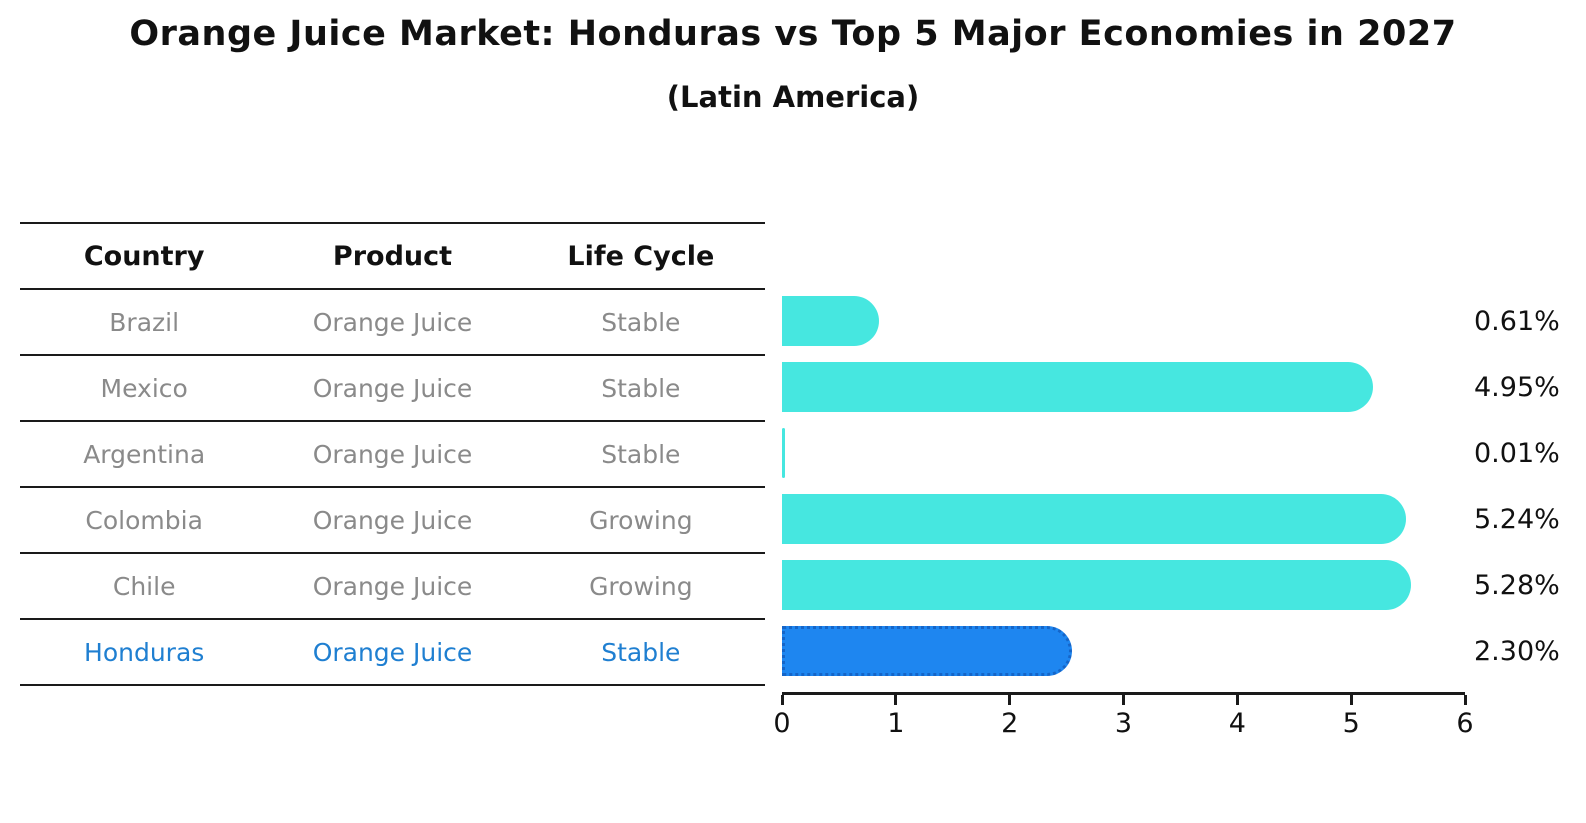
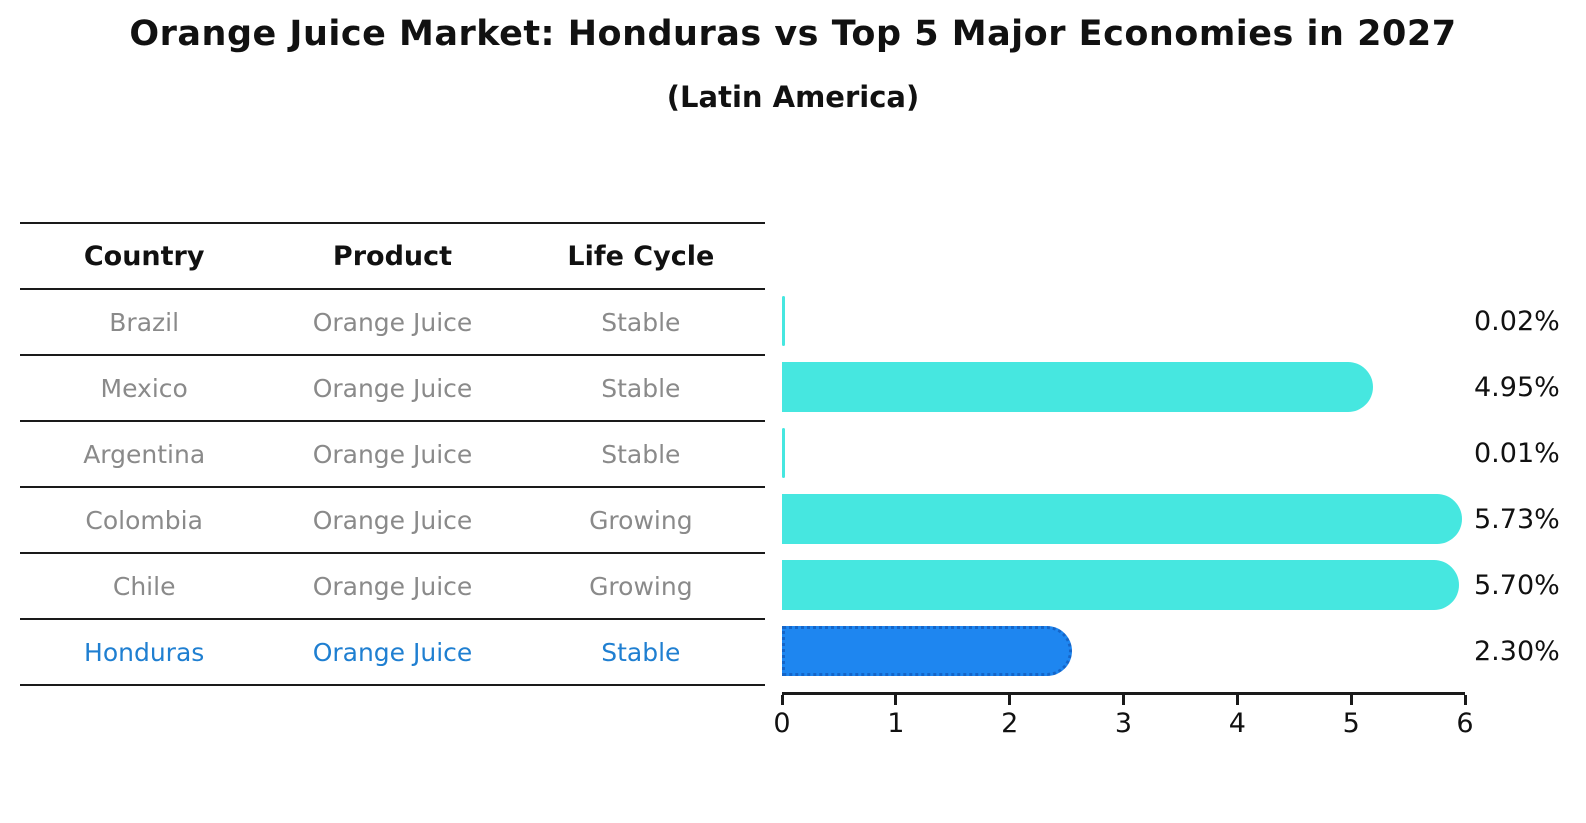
Brazil: 0.61% -> 0.02%
Colombia: 5.24% -> 5.73%
Chile: 5.28% -> 5.70%
